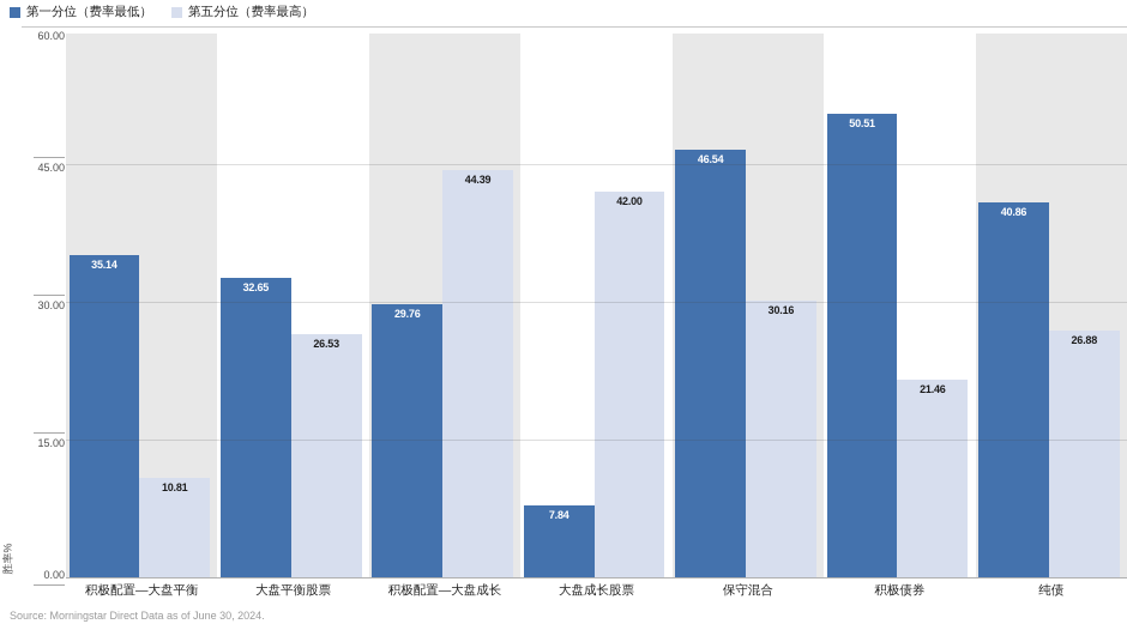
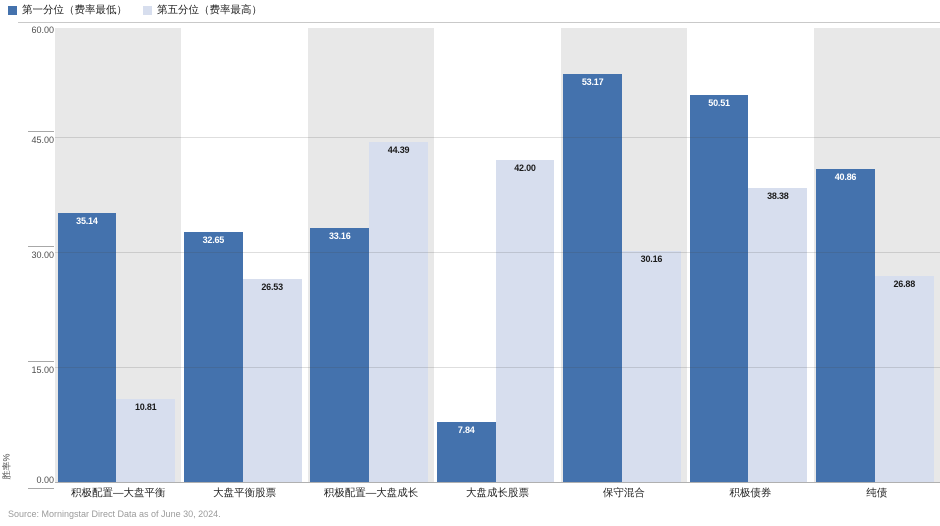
第一分位（费率最低）/积极配置—大盘成长: 29.76 -> 33.16
第一分位（费率最低）/保守混合: 46.54 -> 53.17
第五分位（费率最高）/积极债券: 21.46 -> 38.38
